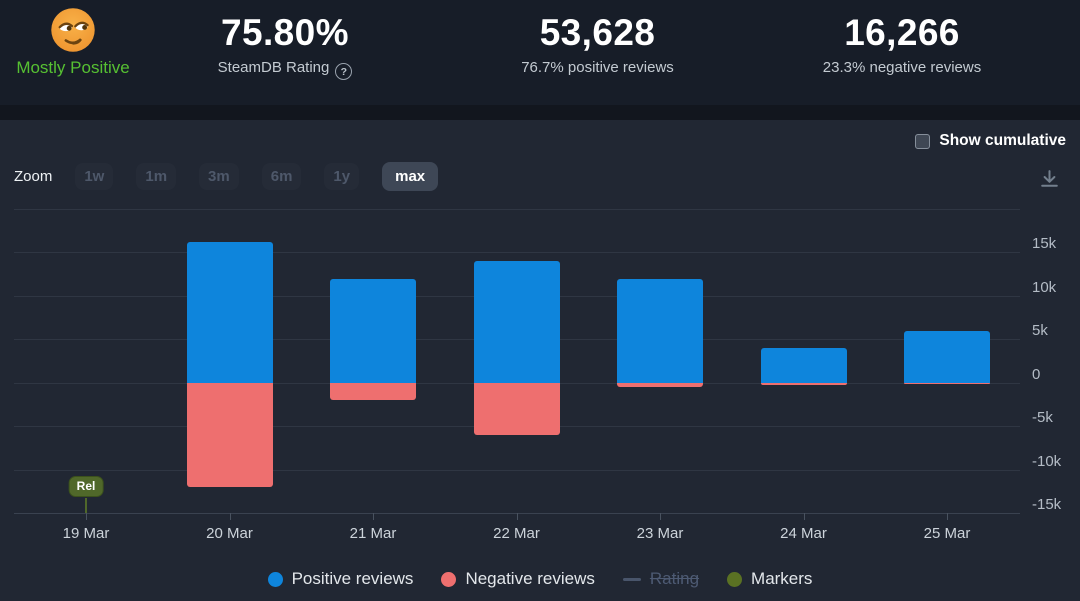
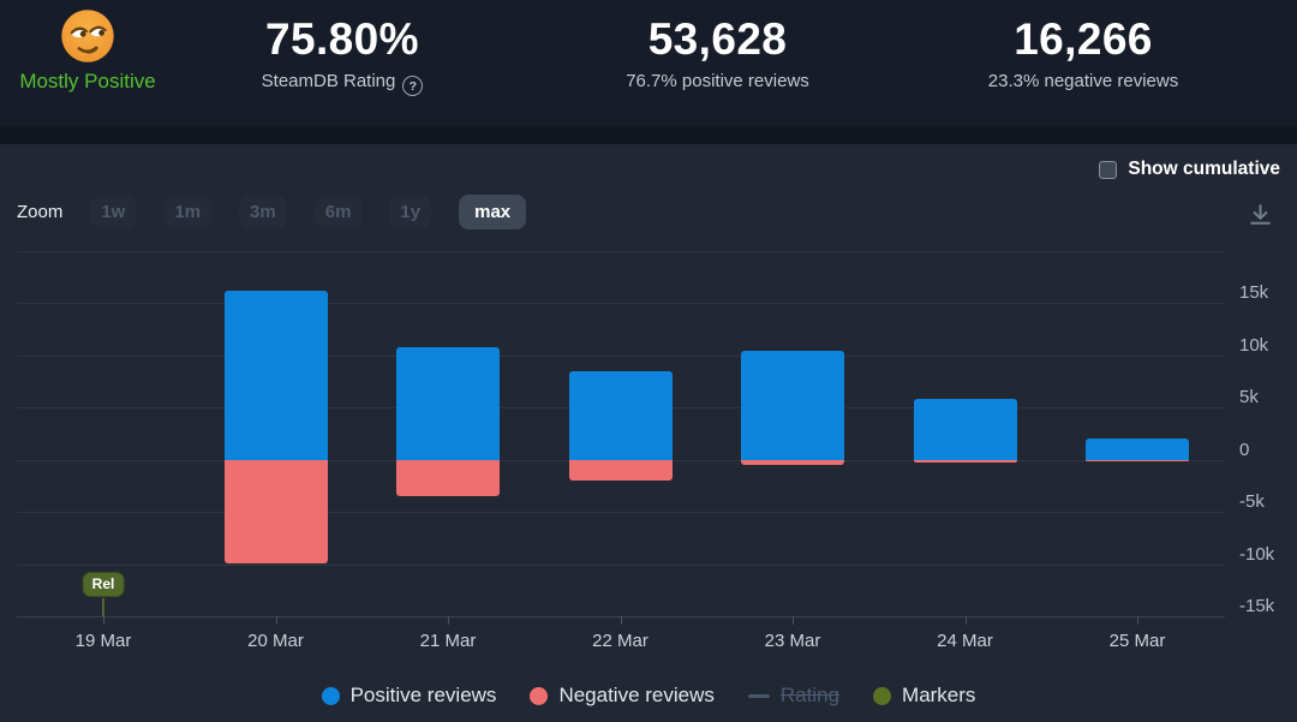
Negative reviews/20 Mar: -12k -> -10k
Positive reviews/21 Mar: 12k -> 11k
Negative reviews/21 Mar: -2k -> -4k
Positive reviews/22 Mar: 14k -> 8k
Negative reviews/22 Mar: -6k -> -2k
Positive reviews/23 Mar: 12k -> 10k
Positive reviews/24 Mar: 4k -> 6k
Positive reviews/25 Mar: 6k -> 2k
